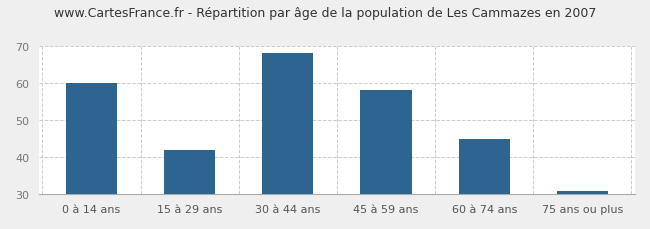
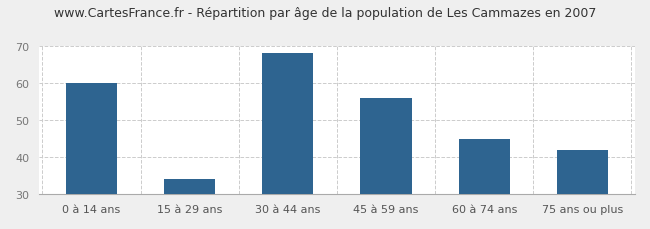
15 à 29 ans: 42 -> 34
45 à 59 ans: 58 -> 56
75 ans ou plus: 31 -> 42
